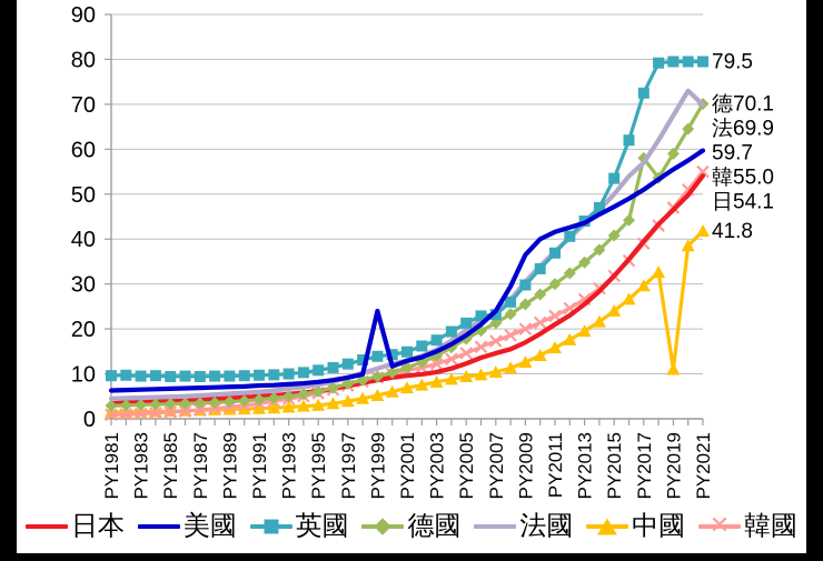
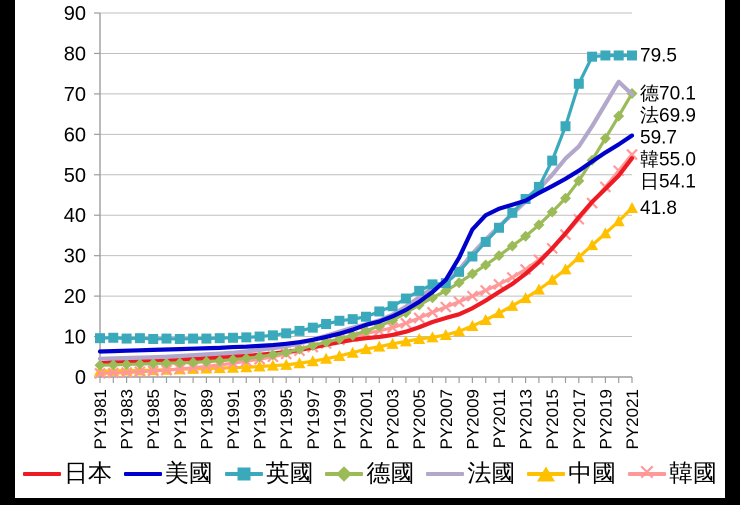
美國/PY1999: 24 -> 11
德國/PY2017: 58 -> 48
中國/PY2019: 11 -> 36
